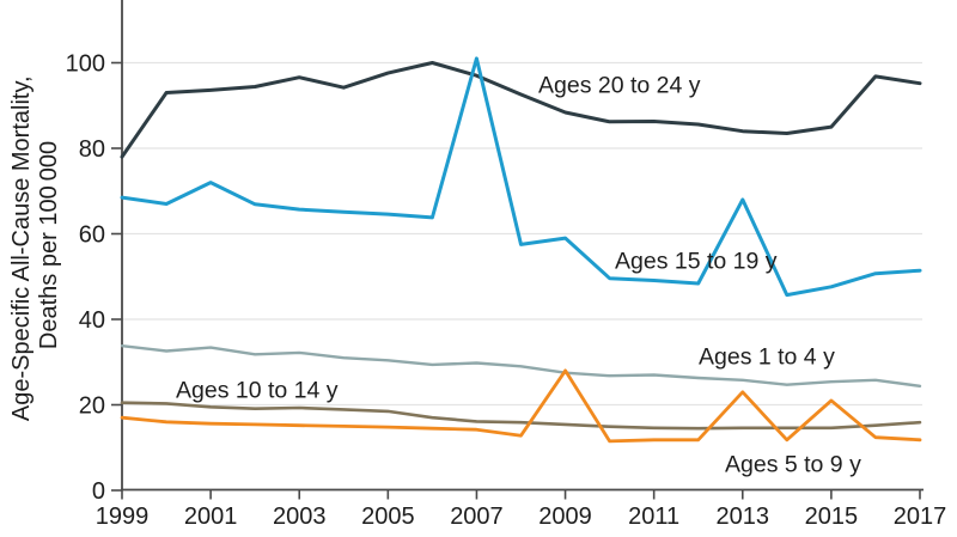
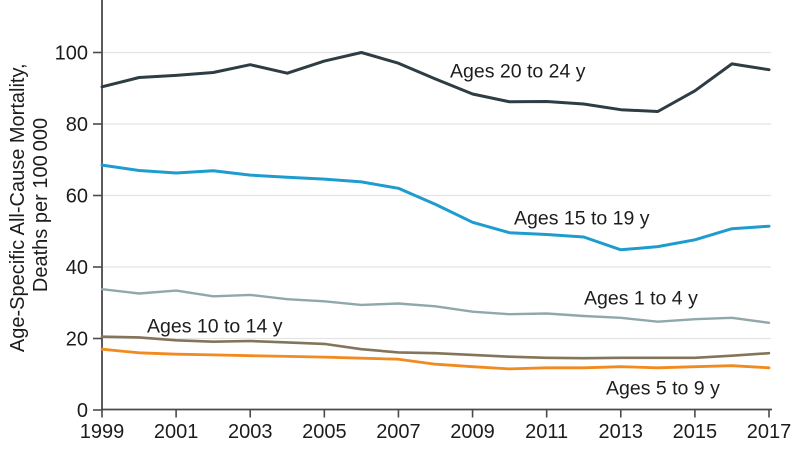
Ages 20 to 24 y/1999: 78 -> 90
Ages 15 to 19 y/2001: 72 -> 66
Ages 15 to 19 y/2007: 101 -> 62
Ages 15 to 19 y/2009: 59 -> 52
Ages 5 to 9 y/2009: 28 -> 12
Ages 15 to 19 y/2013: 68 -> 45
Ages 5 to 9 y/2013: 23 -> 12
Ages 20 to 24 y/2015: 85 -> 89
Ages 5 to 9 y/2015: 21 -> 12
